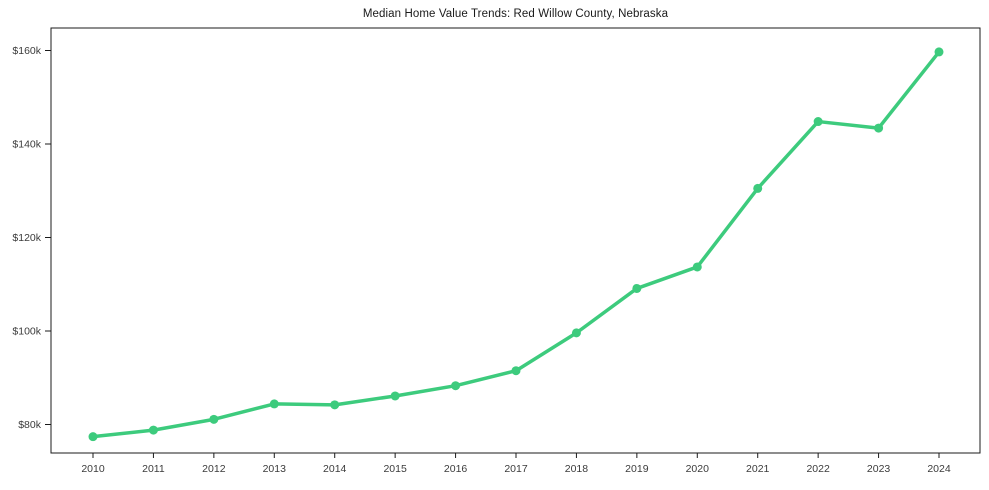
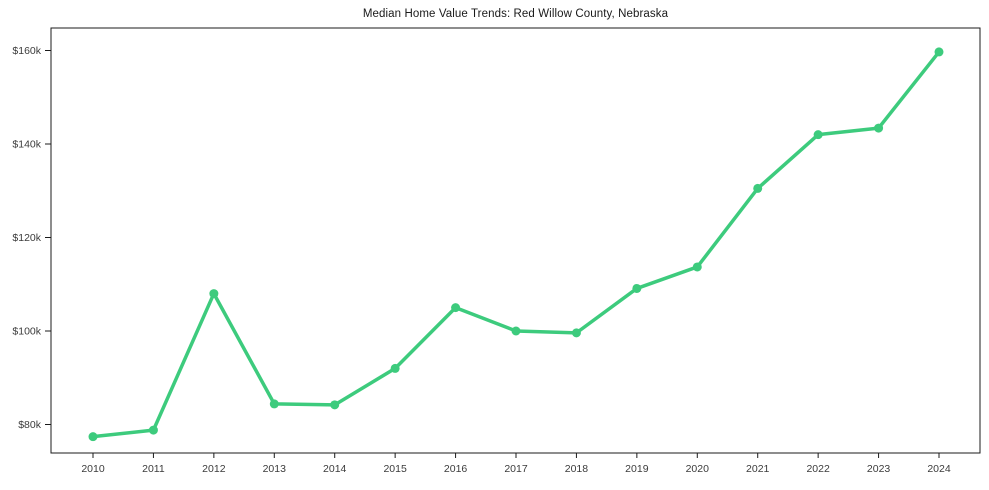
2012: $81k -> $108k
2015: $86k -> $92k
2016: $88k -> $105k
2017: $92k -> $100k
2022: $145k -> $142k
